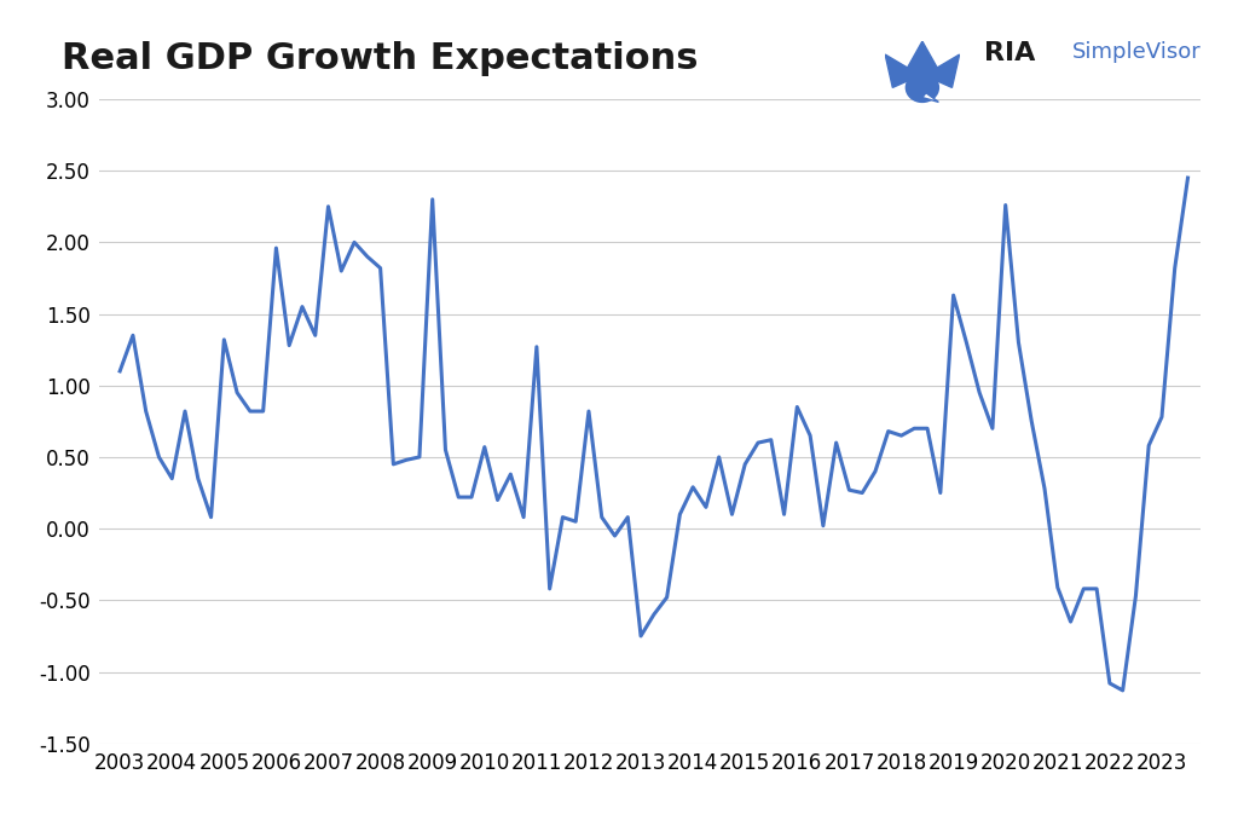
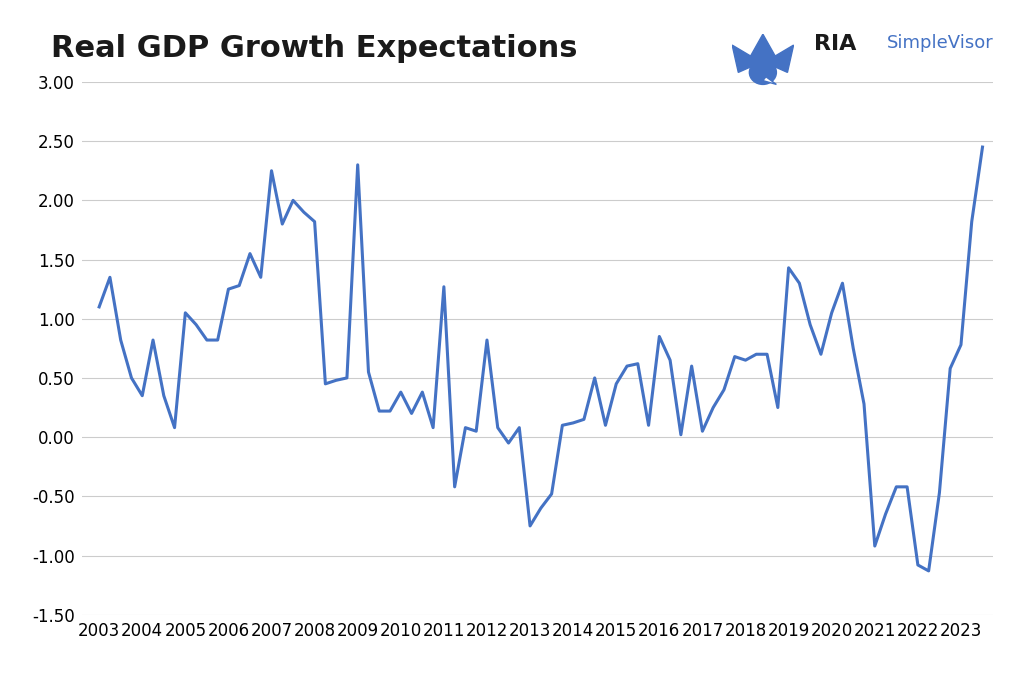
2005: 1.32 -> 1.05
2006: 1.96 -> 1.25
2010: 0.57 -> 0.38
2014: 0.29 -> 0.12
2017: 0.27 -> 0.05
2019: 1.63 -> 1.43
2020: 2.26 -> 1.05
2021: -0.41 -> -0.92
